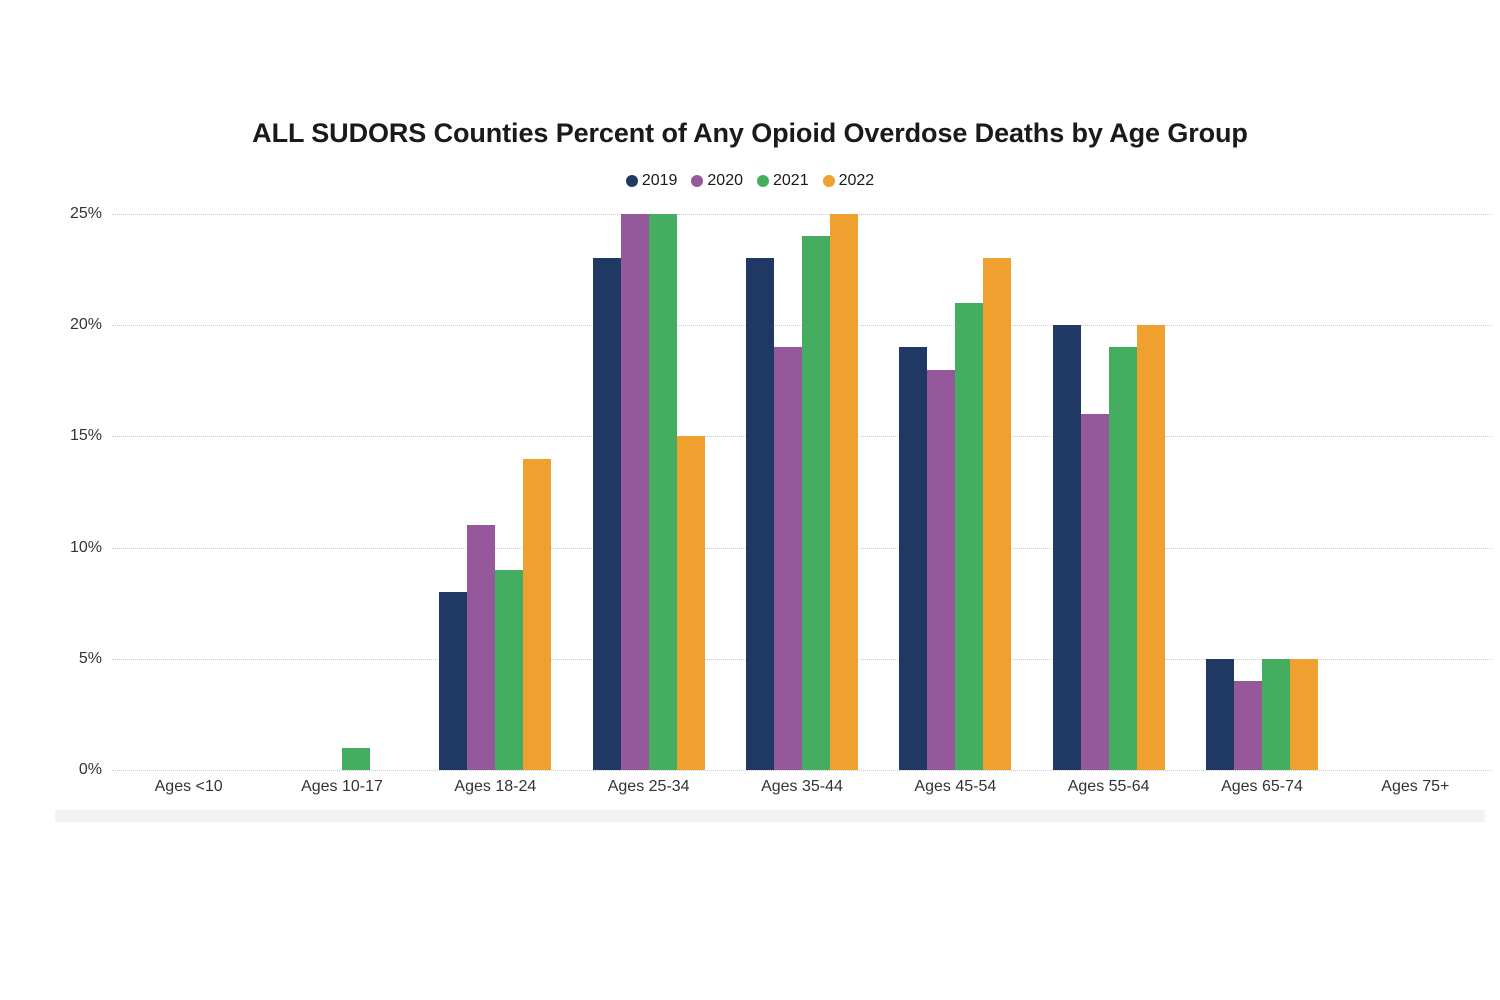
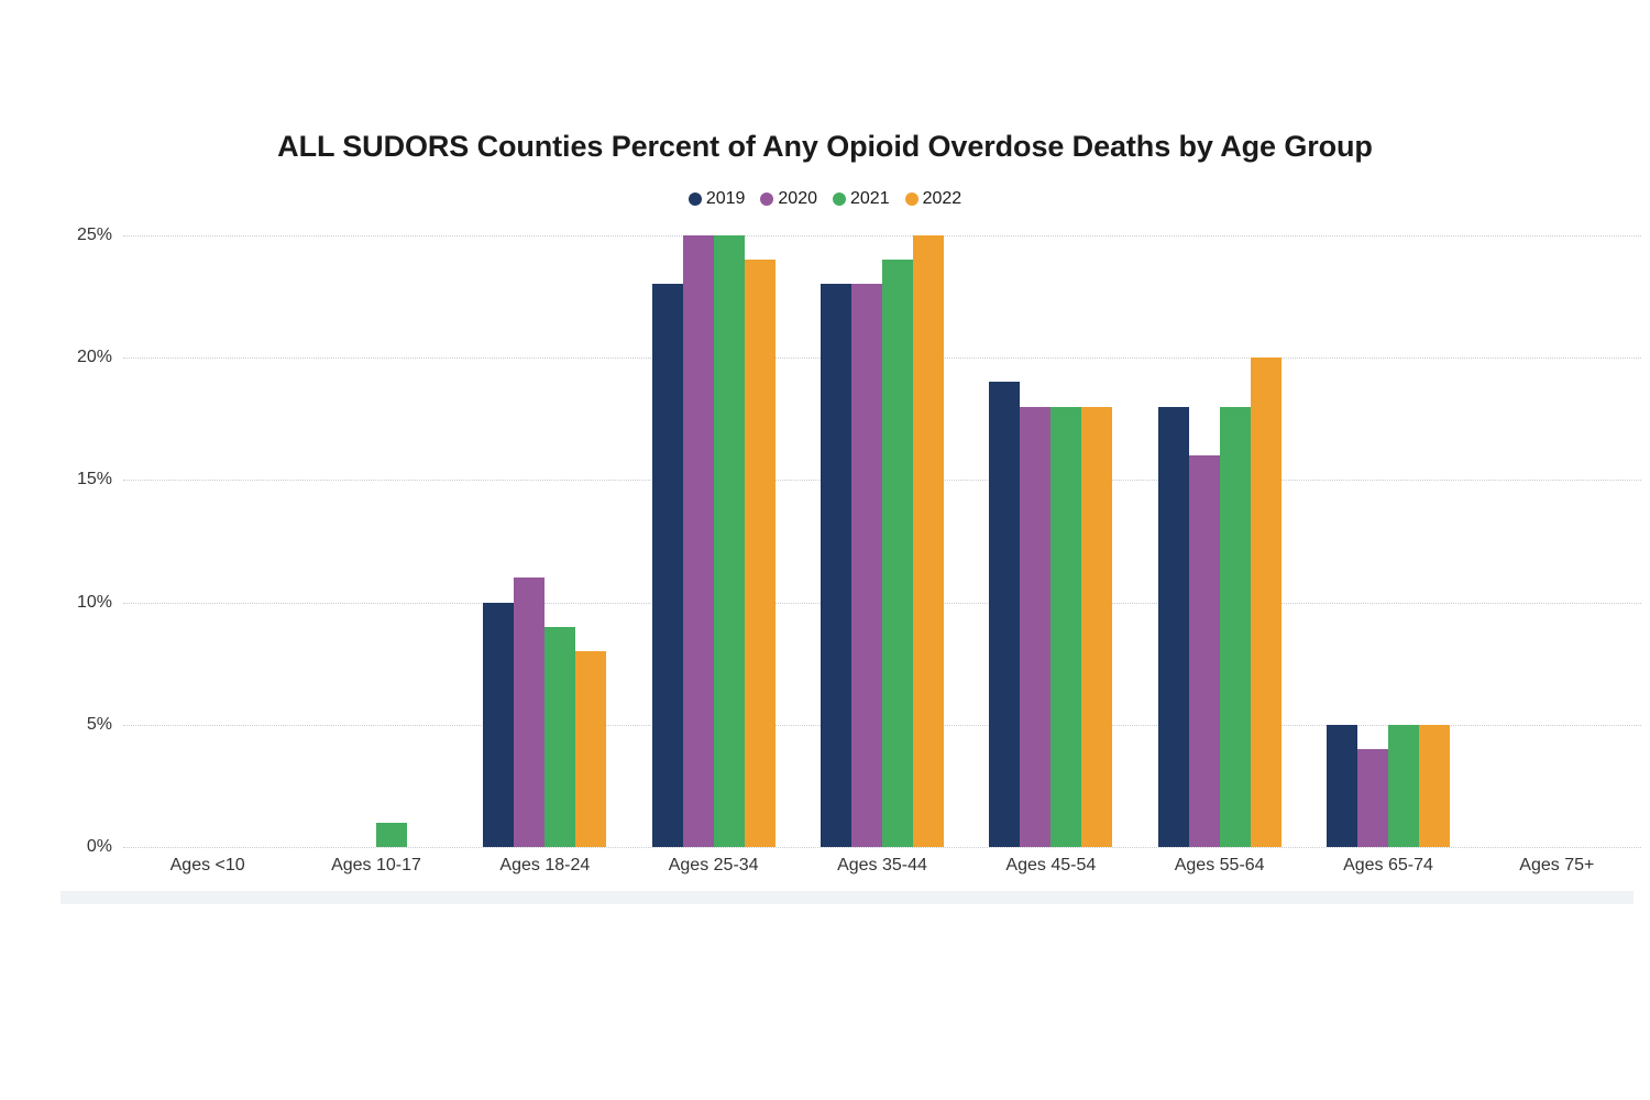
2019/Ages 18-24: 8% -> 10%
2022/Ages 18-24: 14% -> 8%
2022/Ages 25-34: 15% -> 24%
2020/Ages 35-44: 19% -> 23%
2021/Ages 45-54: 21% -> 18%
2022/Ages 45-54: 23% -> 18%
2019/Ages 55-64: 20% -> 18%
2021/Ages 55-64: 19% -> 18%
